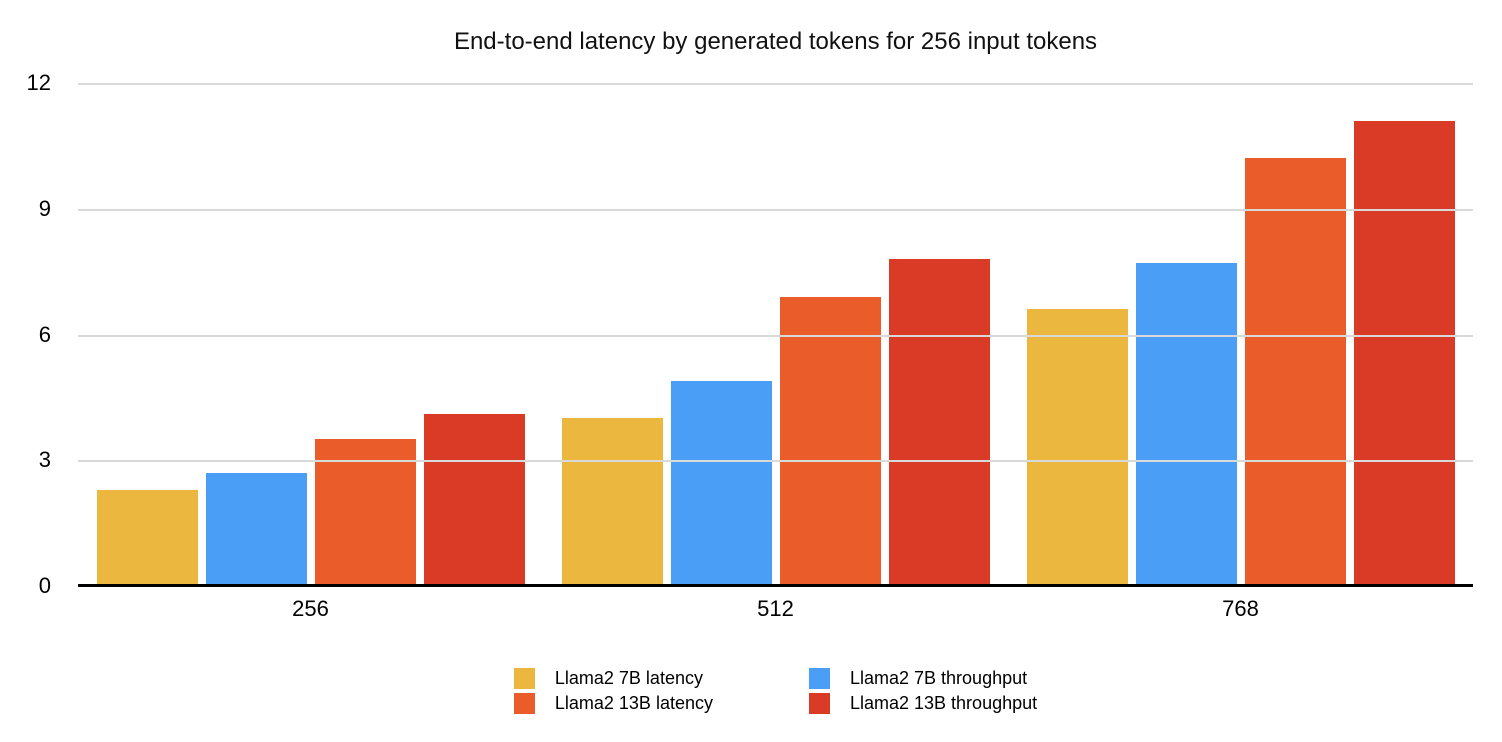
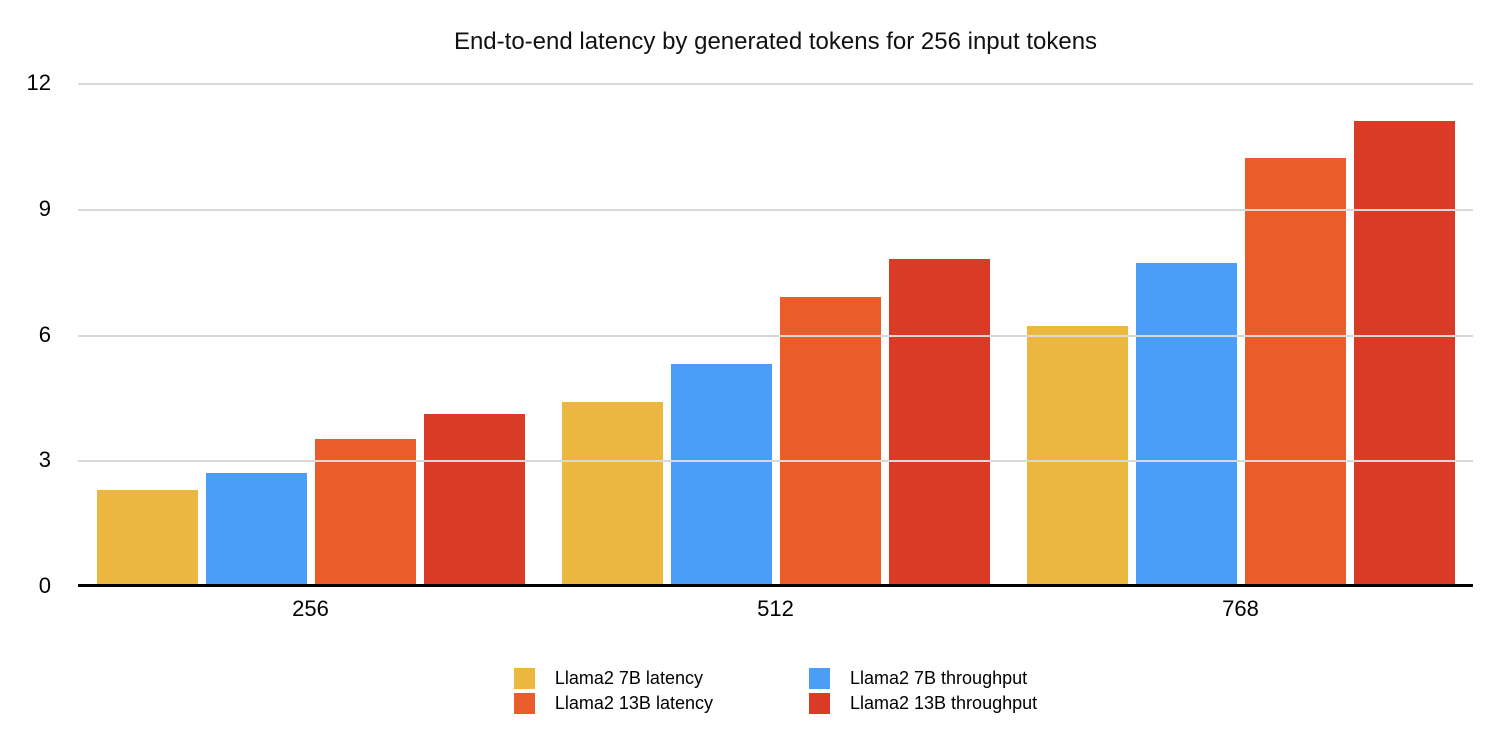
Llama2 7B latency/512: 4.0 -> 4.4
Llama2 7B throughput/512: 4.9 -> 5.3
Llama2 7B latency/768: 6.6 -> 6.2
